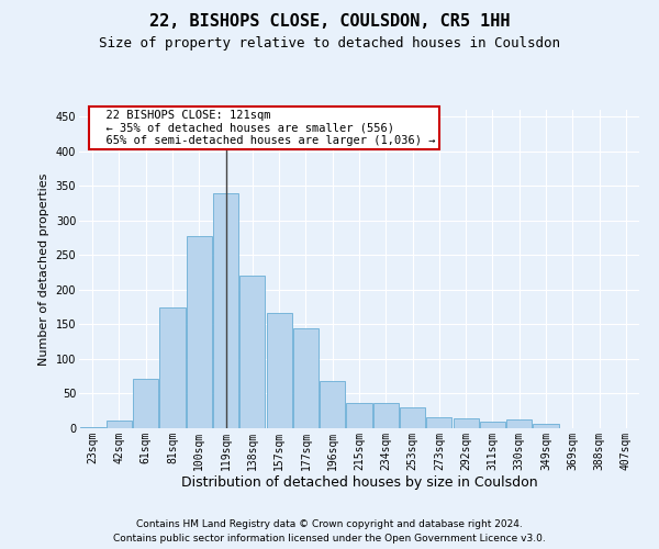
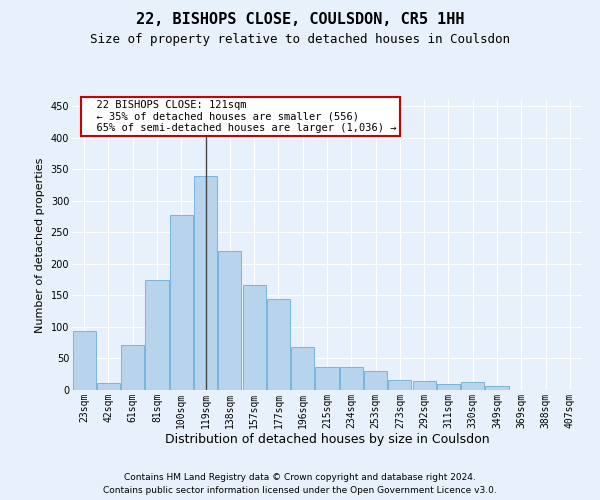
23sqm: 2 -> 94
